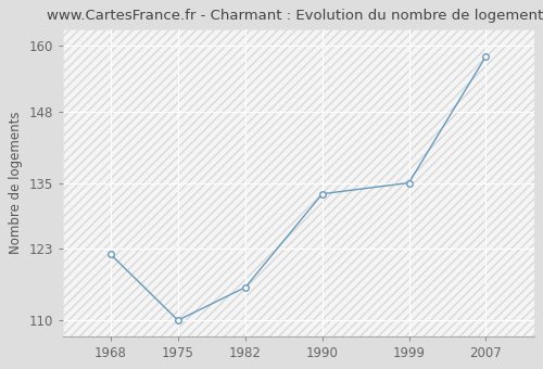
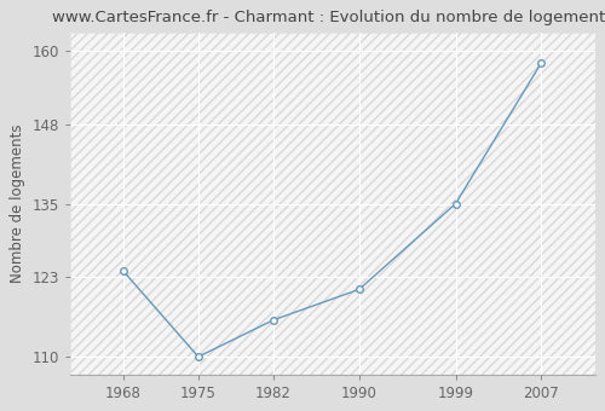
1968: 122 -> 124
1990: 133 -> 121
